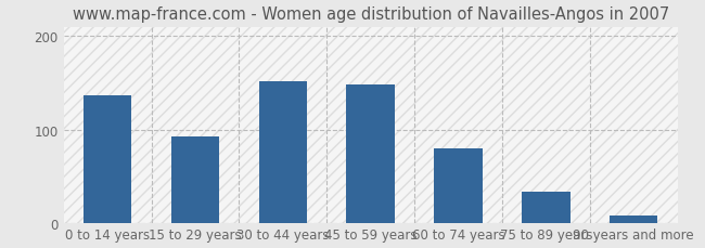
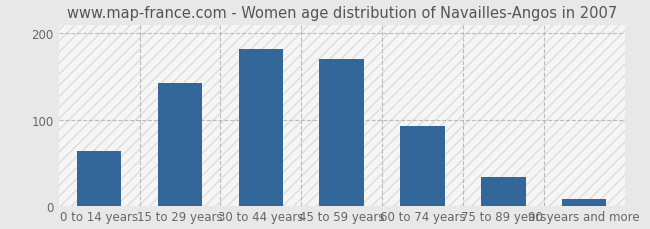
0 to 14 years: 137 -> 64
15 to 29 years: 92 -> 142
30 to 44 years: 152 -> 182
45 to 59 years: 148 -> 170
60 to 74 years: 80 -> 92
